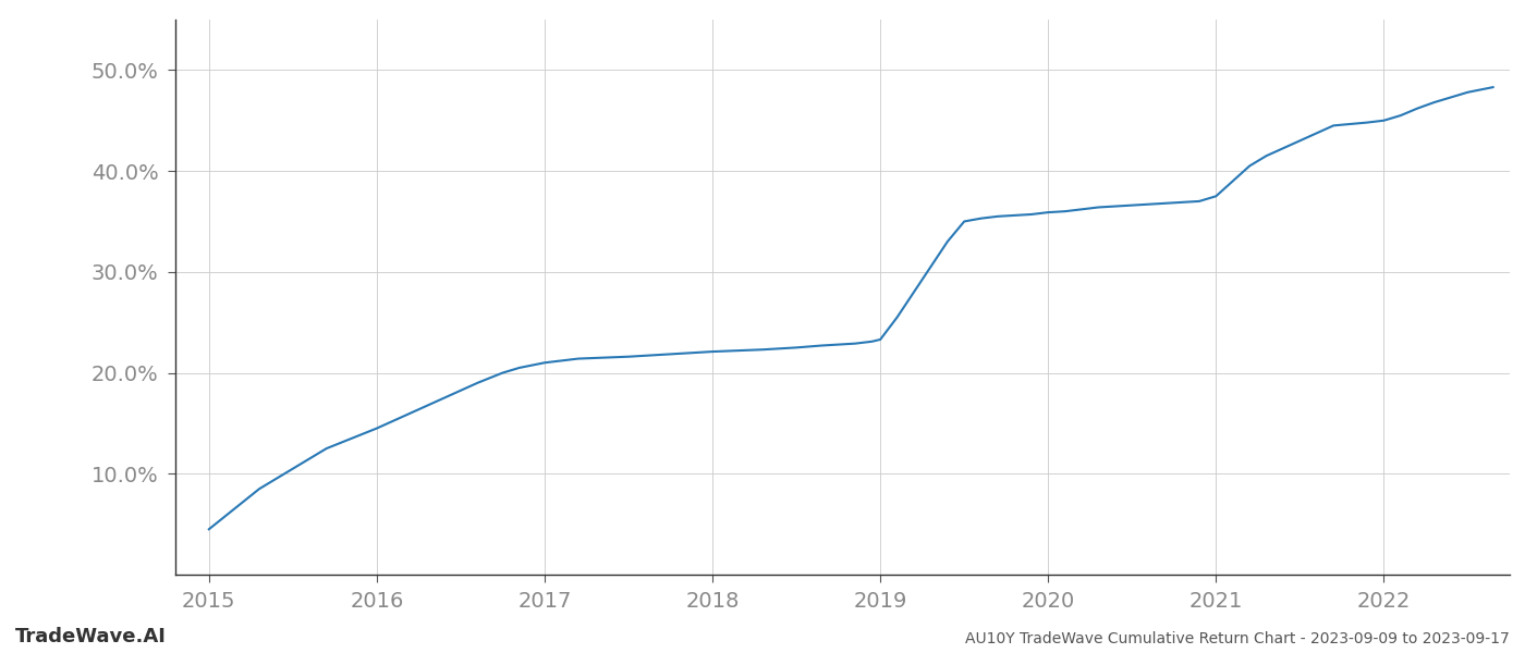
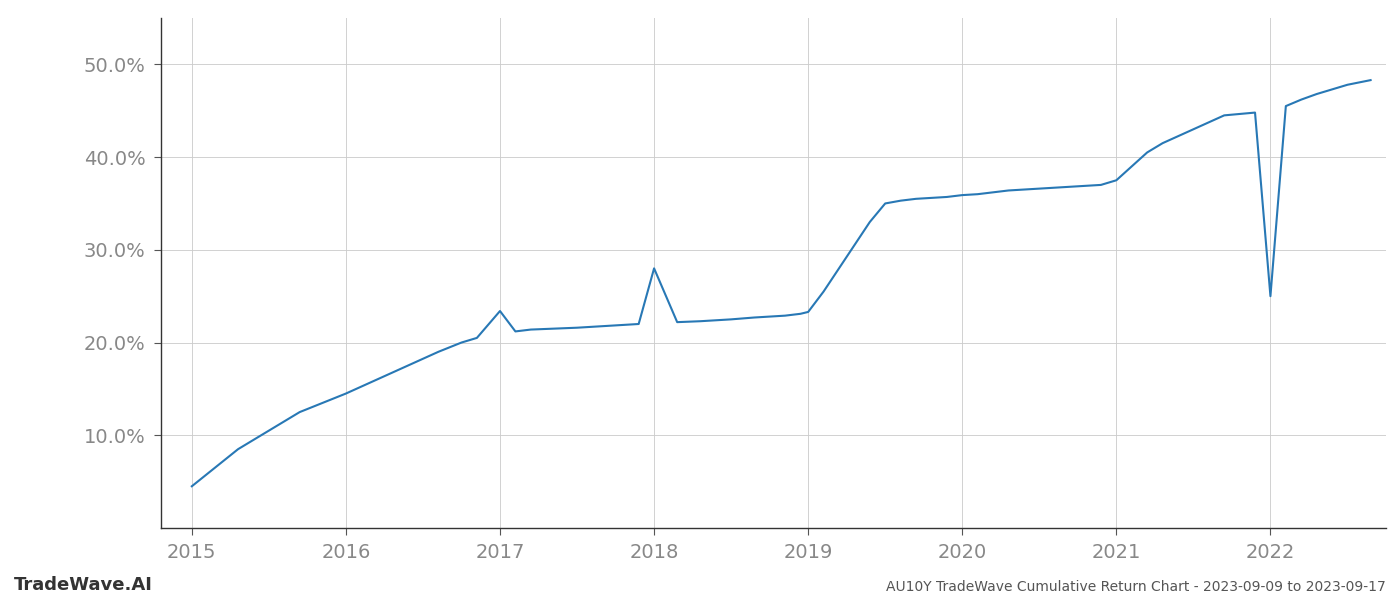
2017: 21.0% -> 23.4%
2018: 22.1% -> 28.0%
2022: 45.0% -> 25.0%
